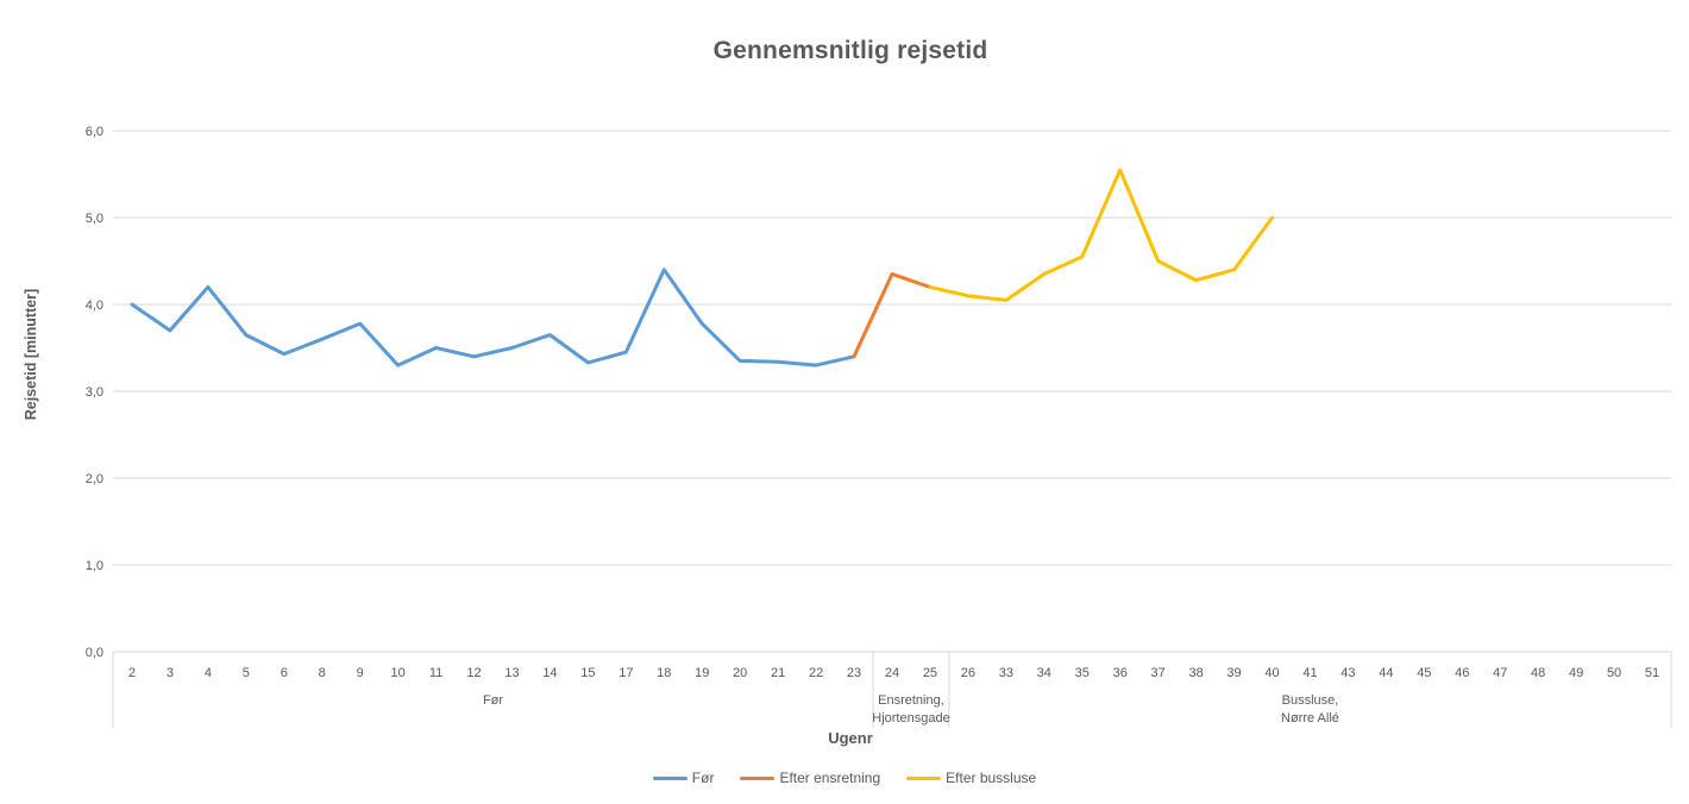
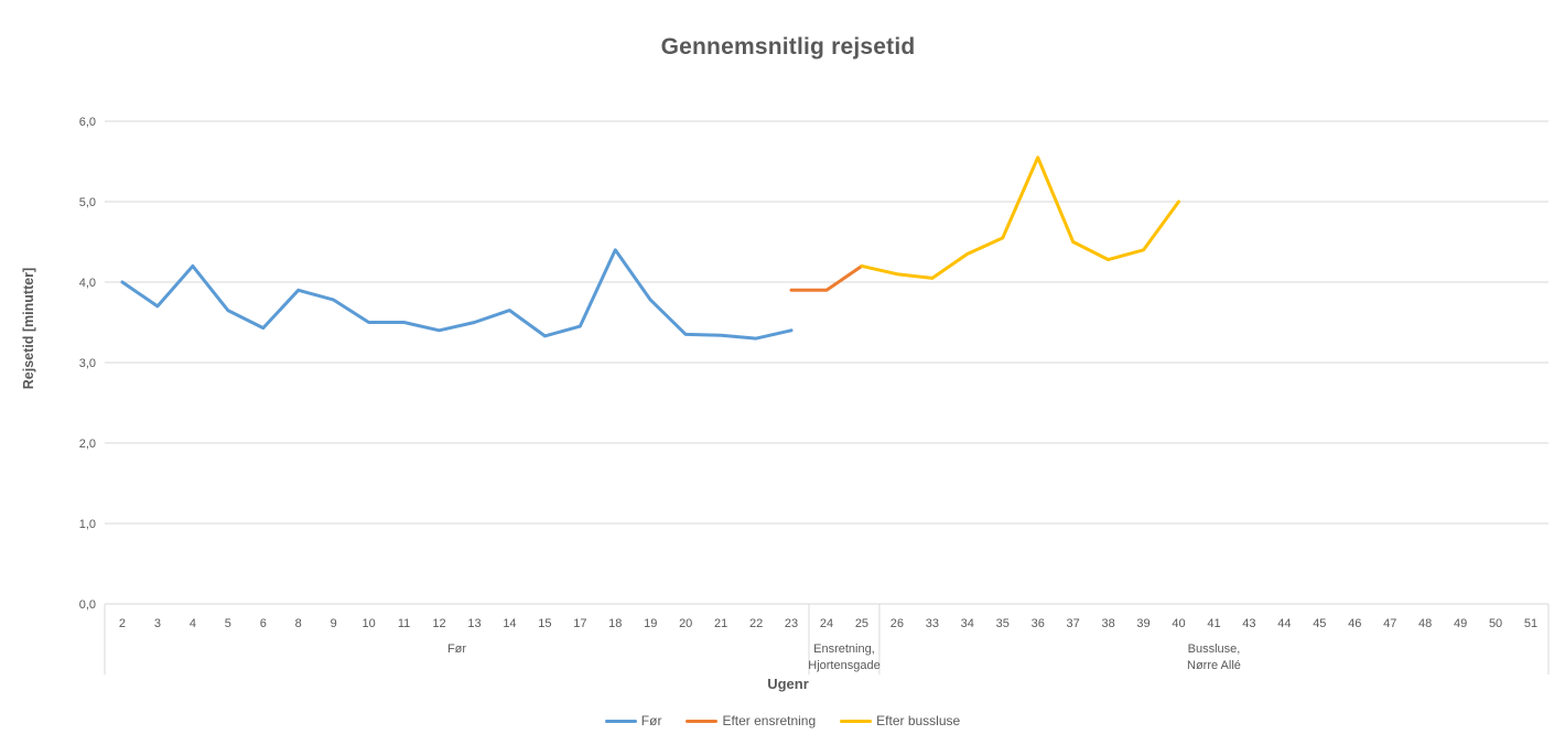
Før/8: 3,6 -> 3,9
Før/10: 3,3 -> 3,5
Efter ensretning/23: 3,4 -> 3,9
Efter ensretning/24: 4,3 -> 3,9
